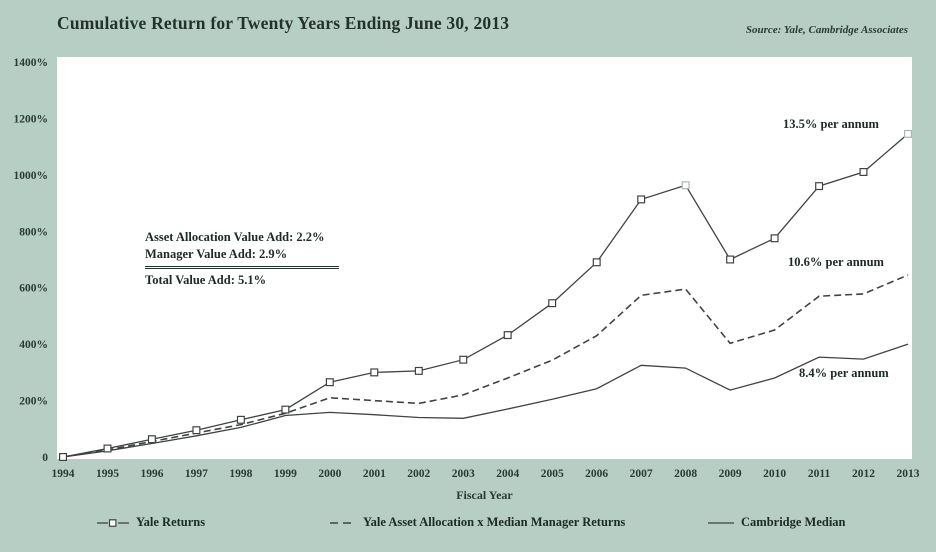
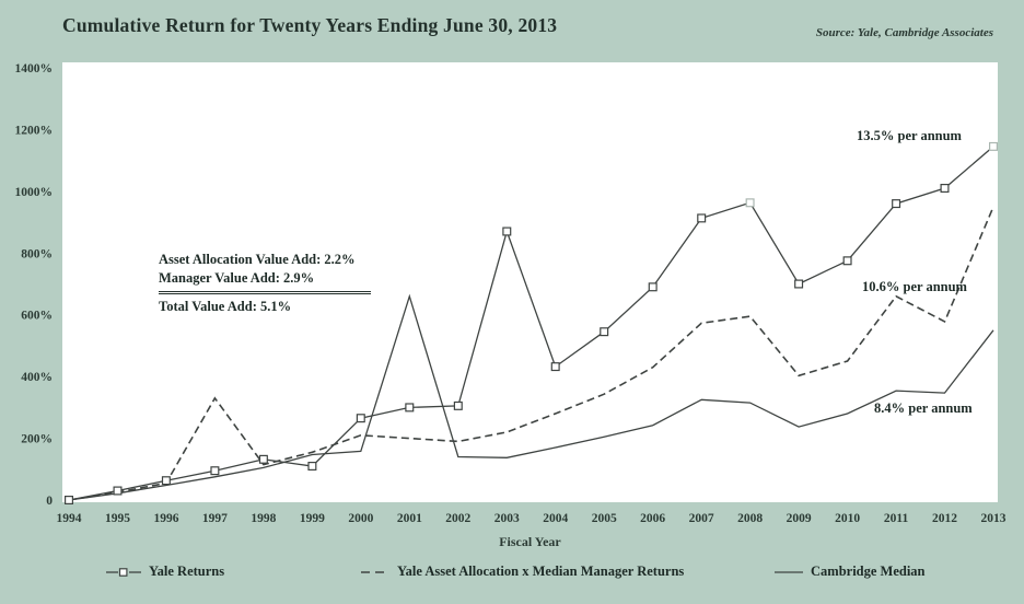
Yale Asset Allocation x Median Manager Returns/1997: 80% -> 330%
Yale Returns/1999: 170% -> 110%
Cambridge Median/2001: 150% -> 660%
Yale Returns/2003: 340% -> 870%
Yale Asset Allocation x Median Manager Returns/2011: 570% -> 660%
Yale Asset Allocation x Median Manager Returns/2013: 640% -> 950%
Cambridge Median/2013: 400% -> 550%
